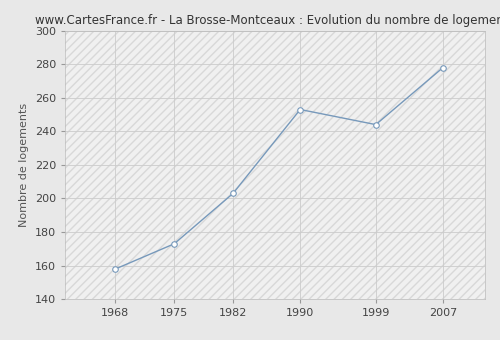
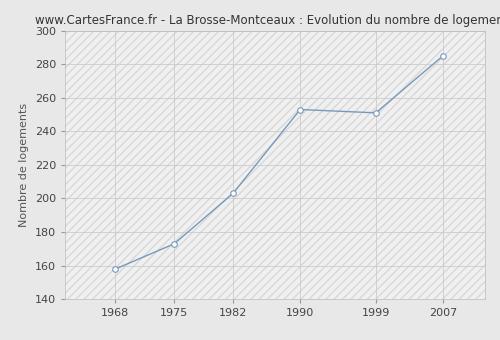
1999: 244 -> 251
2007: 278 -> 285
